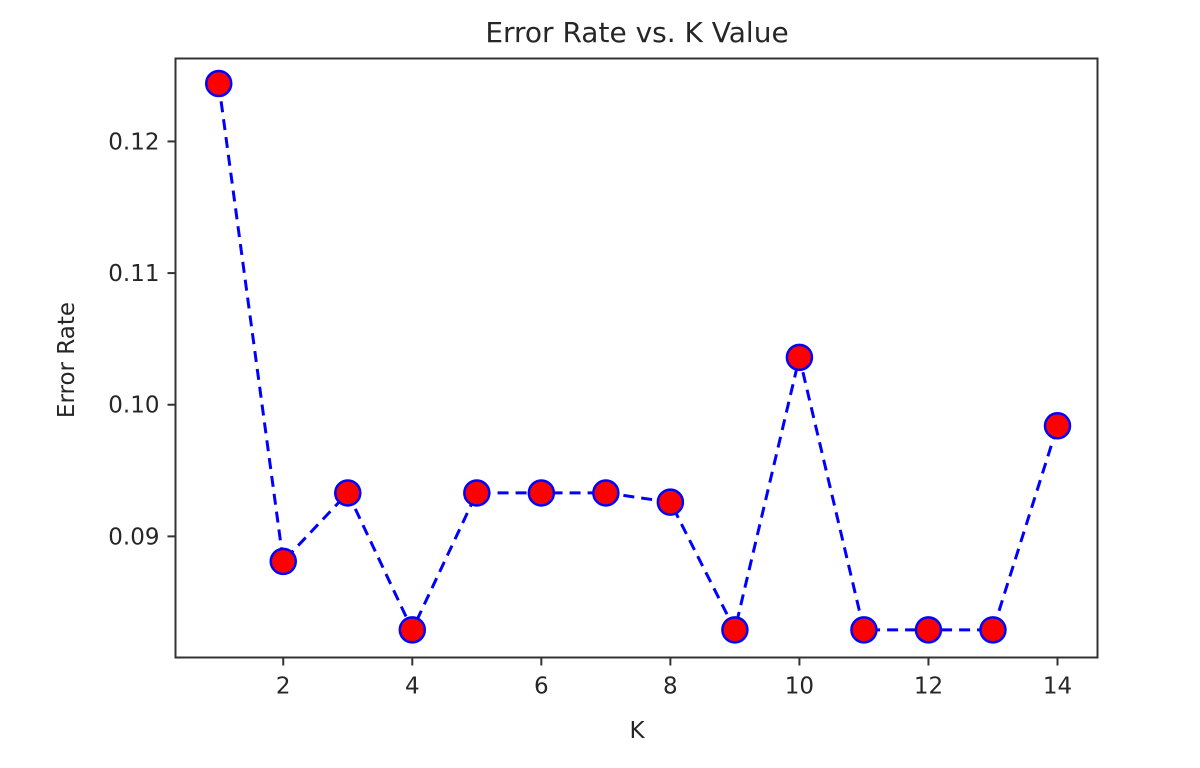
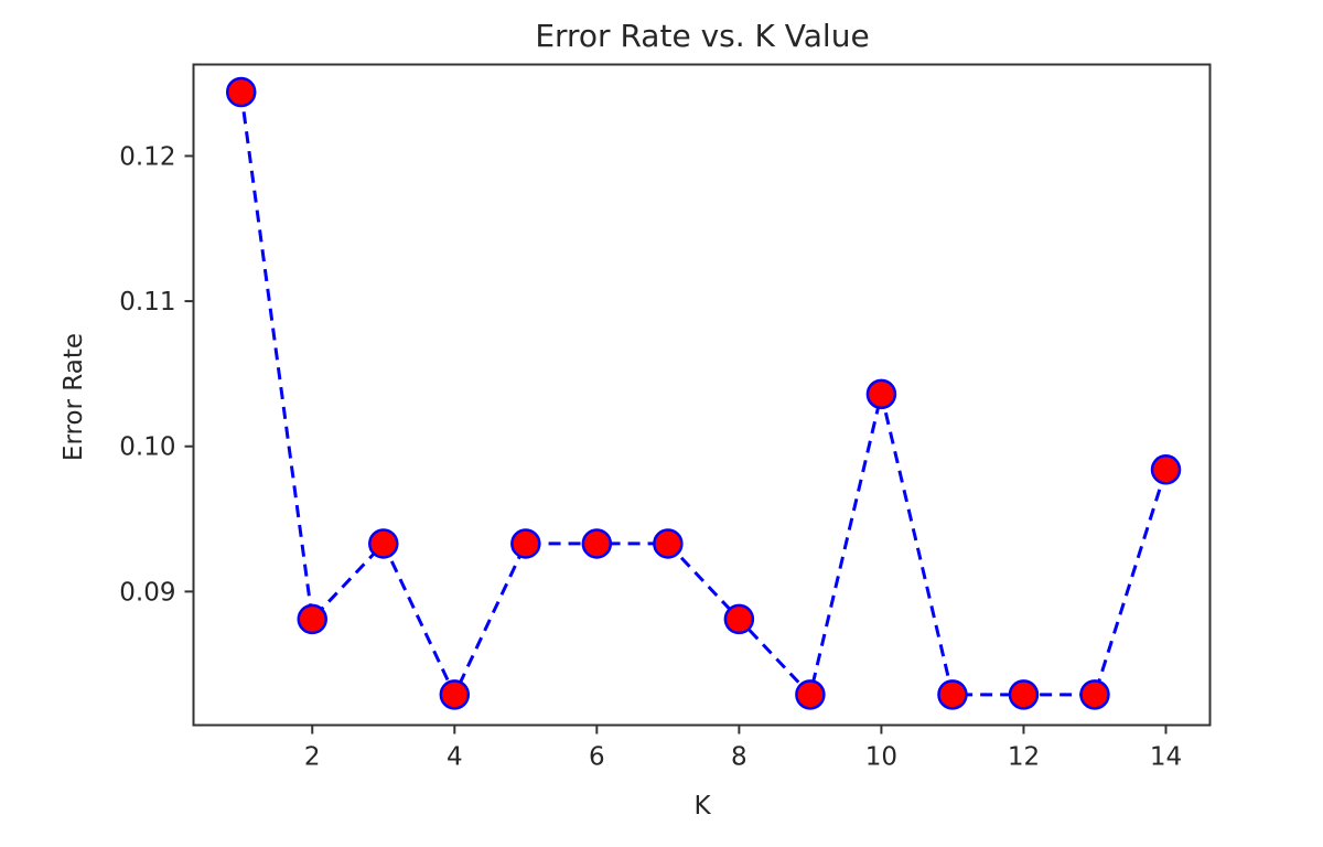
8: 0.0926 -> 0.0881
